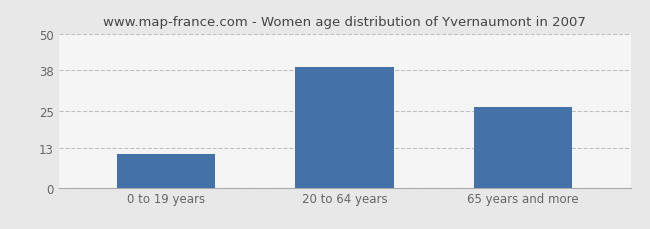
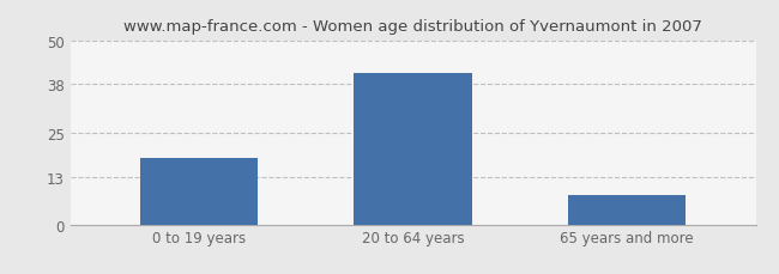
0 to 19 years: 11 -> 18
20 to 64 years: 39 -> 41
65 years and more: 26 -> 8
